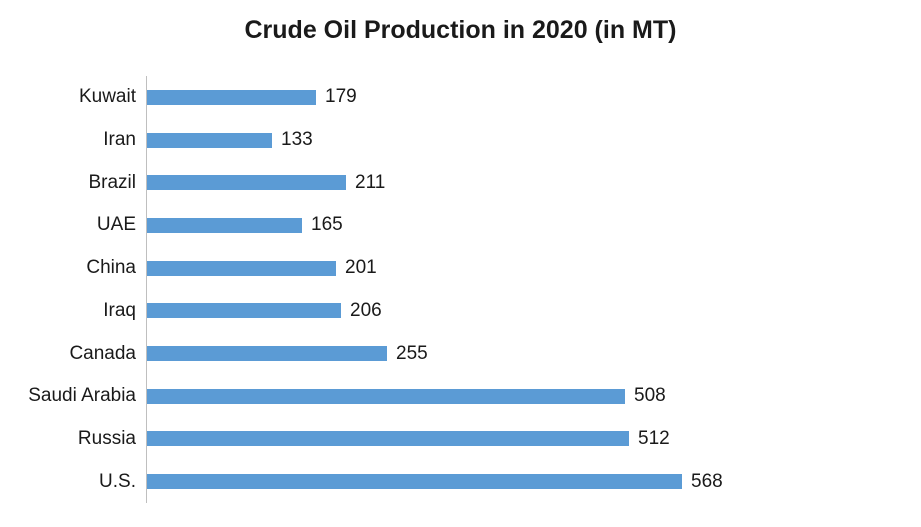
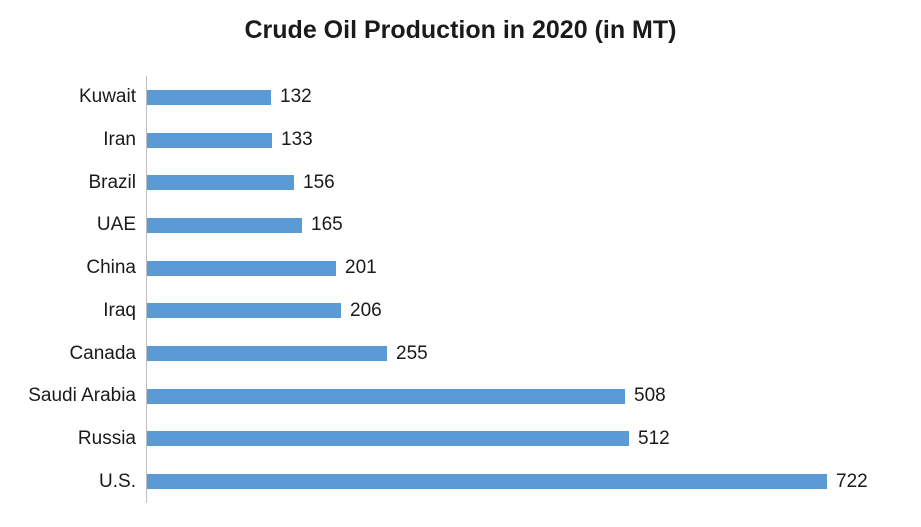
Kuwait: 179 -> 132
Brazil: 211 -> 156
U.S.: 568 -> 722
